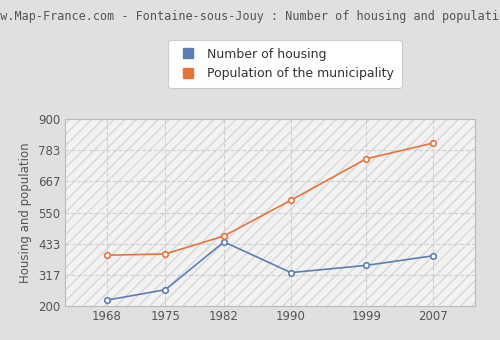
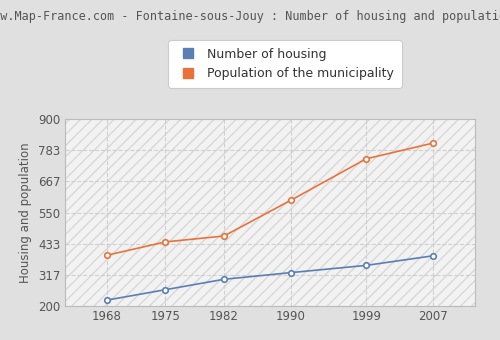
Population of the municipality/1975: 395 -> 440
Number of housing/1982: 440 -> 300
